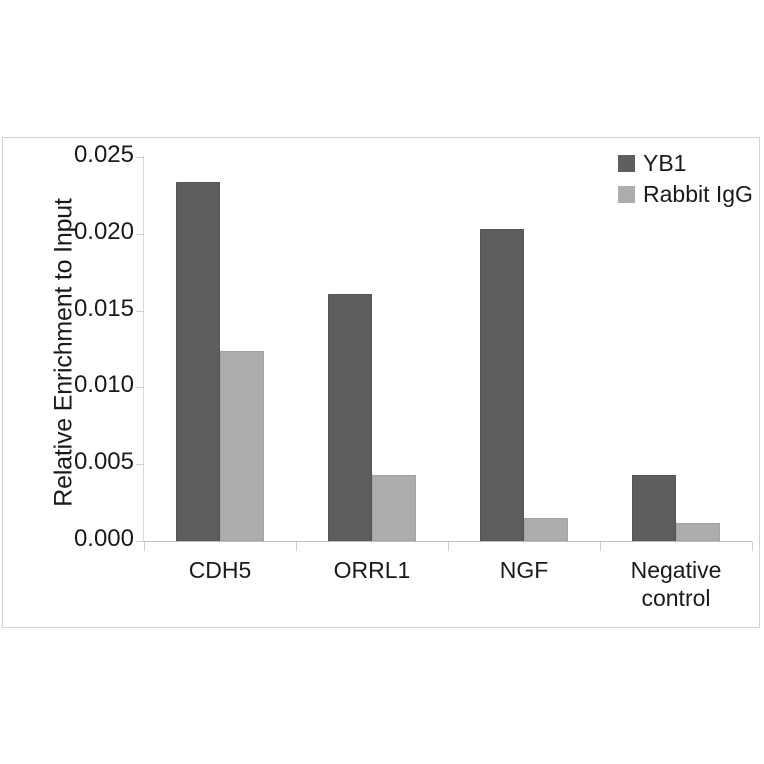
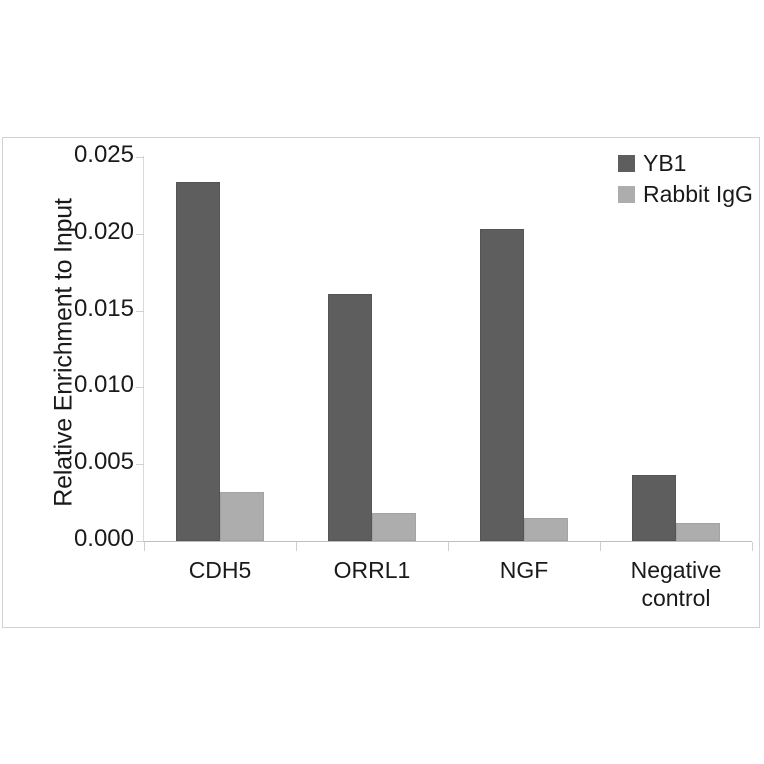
Rabbit IgG/CDH5: 0.0124 -> 0.0032
Rabbit IgG/ORRL1: 0.0043 -> 0.0018
